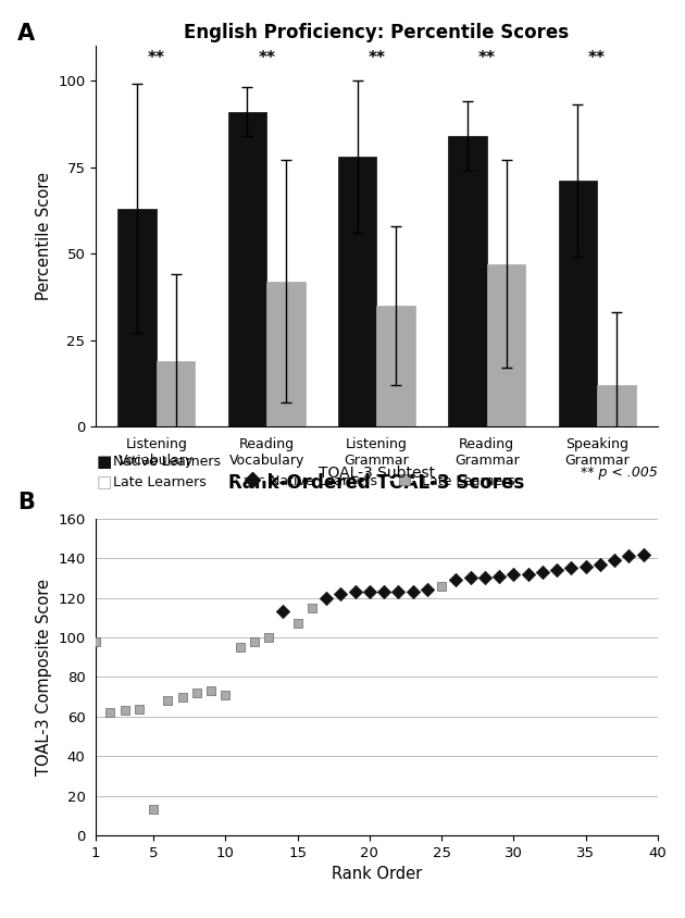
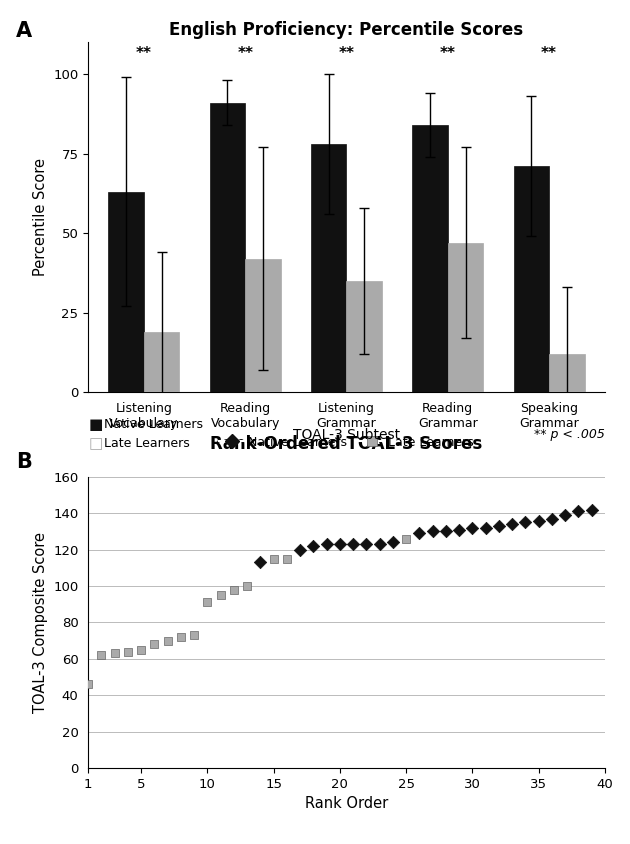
Late Learners/1: 98 -> 46
Late Learners/5: 13 -> 65
Late Learners/10: 71 -> 91
Late Learners/15: 107 -> 115
